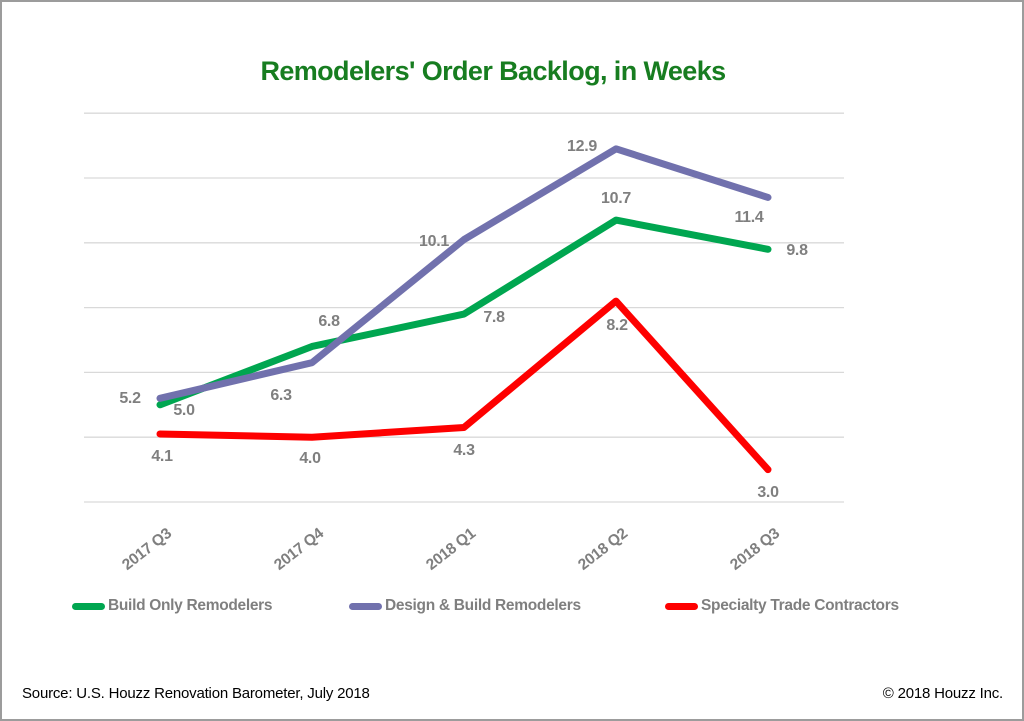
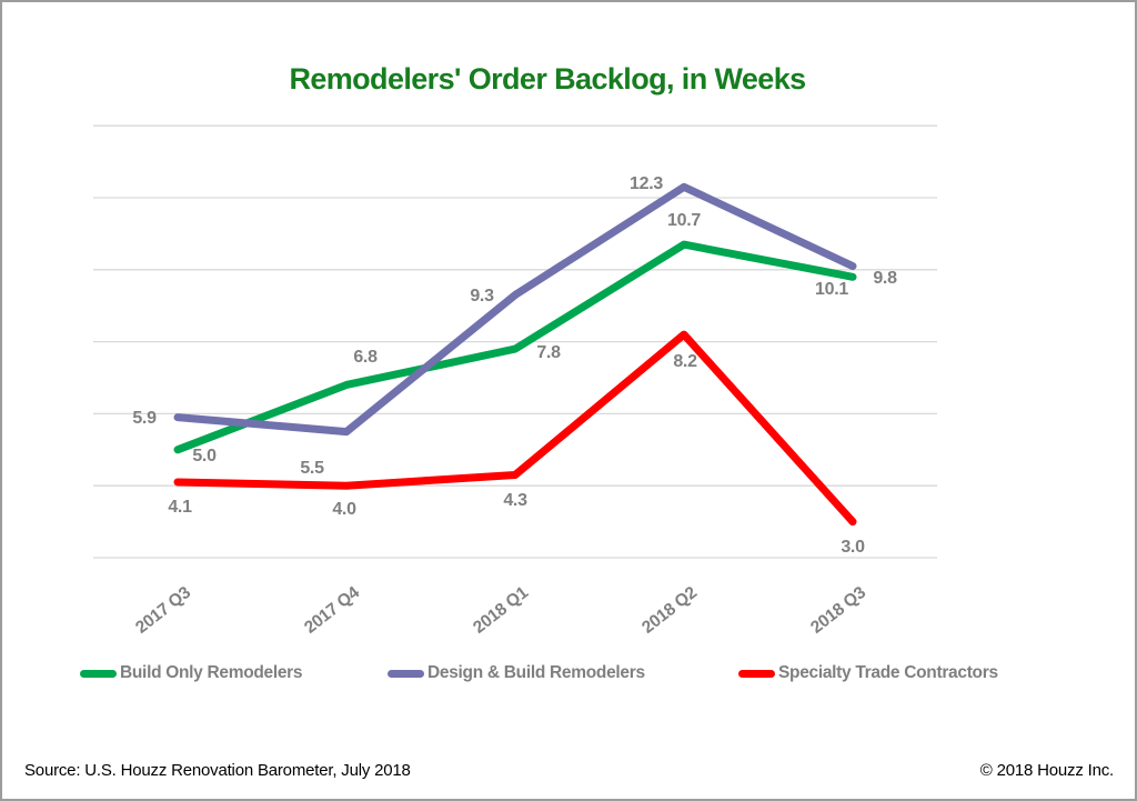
Design & Build Remodelers/2017 Q3: 5.2 -> 5.9
Design & Build Remodelers/2017 Q4: 6.3 -> 5.5
Design & Build Remodelers/2018 Q1: 10.1 -> 9.3
Design & Build Remodelers/2018 Q2: 12.9 -> 12.3
Design & Build Remodelers/2018 Q3: 11.4 -> 10.1
